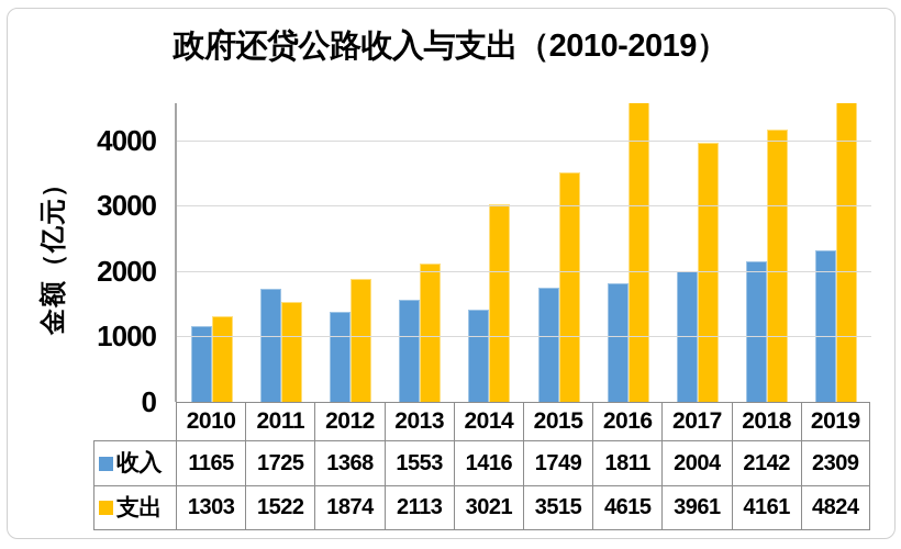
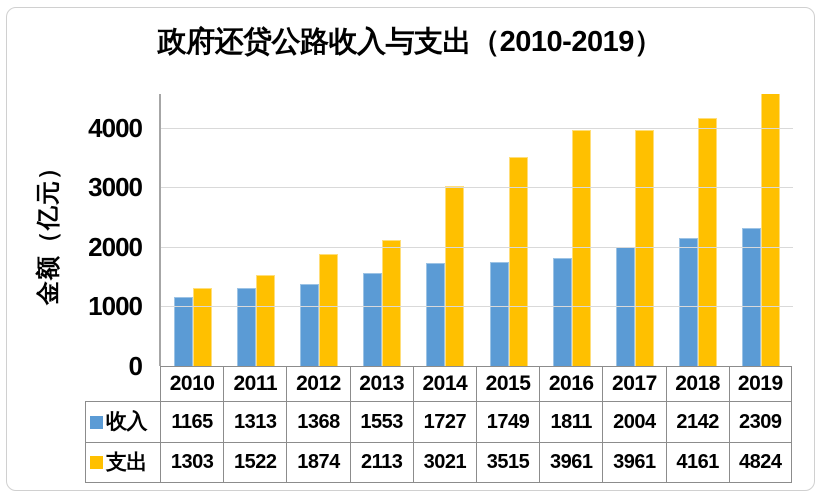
收入/2011: 1725 -> 1313
收入/2014: 1416 -> 1727
支出/2016: 4615 -> 3961
